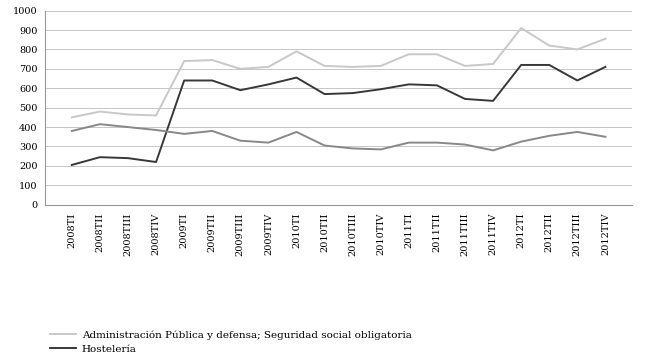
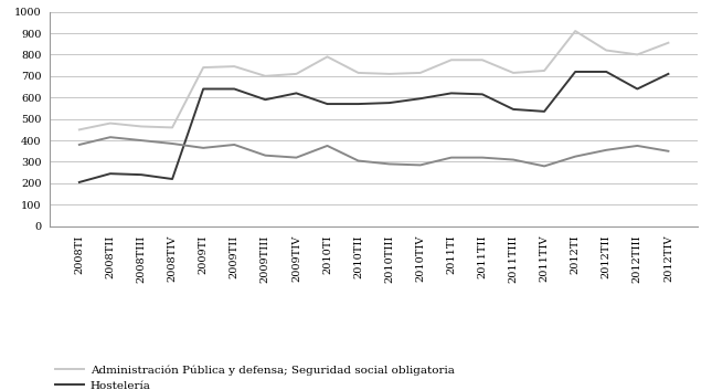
Hostelería/2010TI: 660 -> 570
